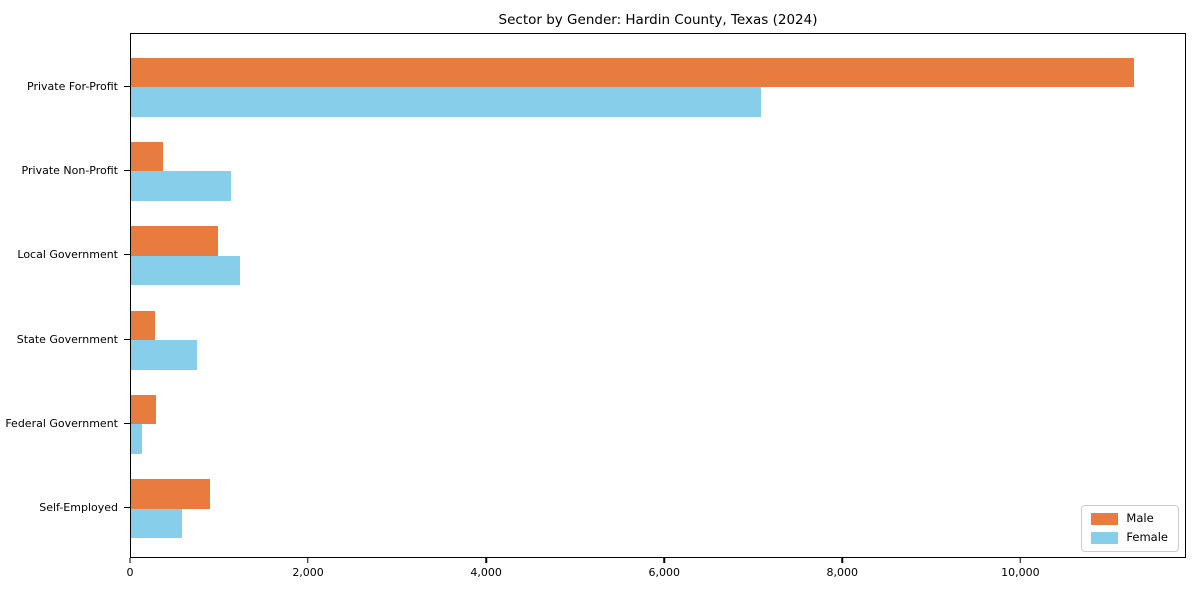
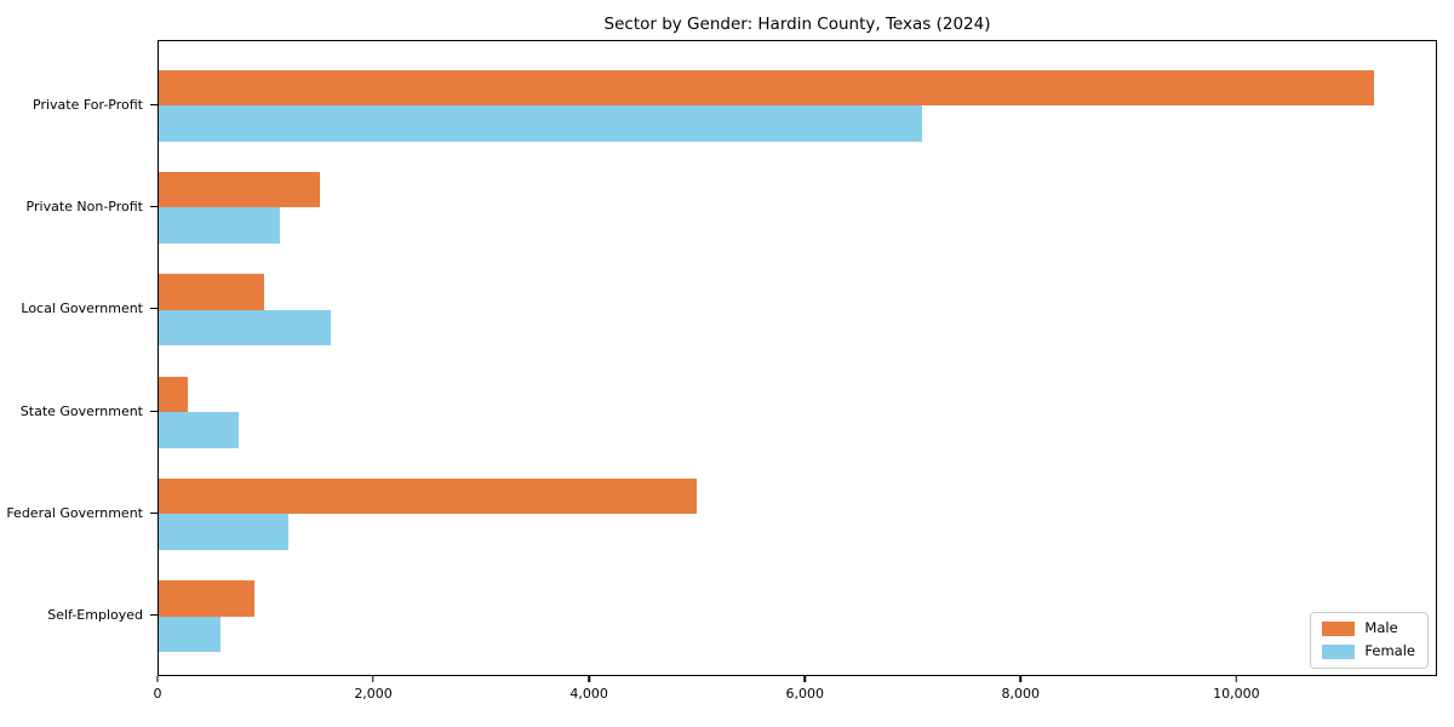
Male/Private Non-Profit: 400 -> 1500
Female/Local Government: 1200 -> 1600
Male/Federal Government: 300 -> 5000
Female/Federal Government: 100 -> 1200
